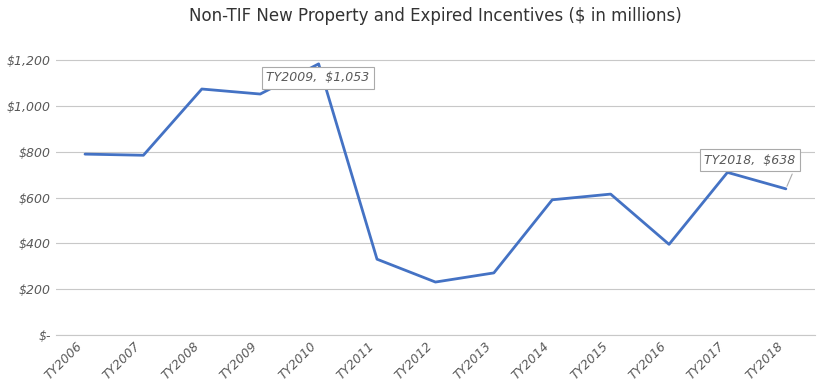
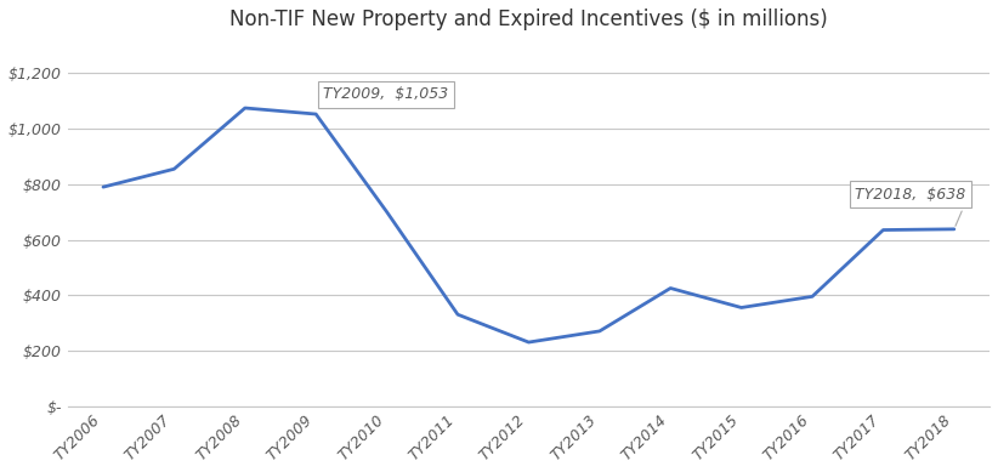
TY2007: $785 -> $855
TY2010: $1,185 -> $700
TY2014: $590 -> $425
TY2015: $615 -> $355
TY2017: $710 -> $635
